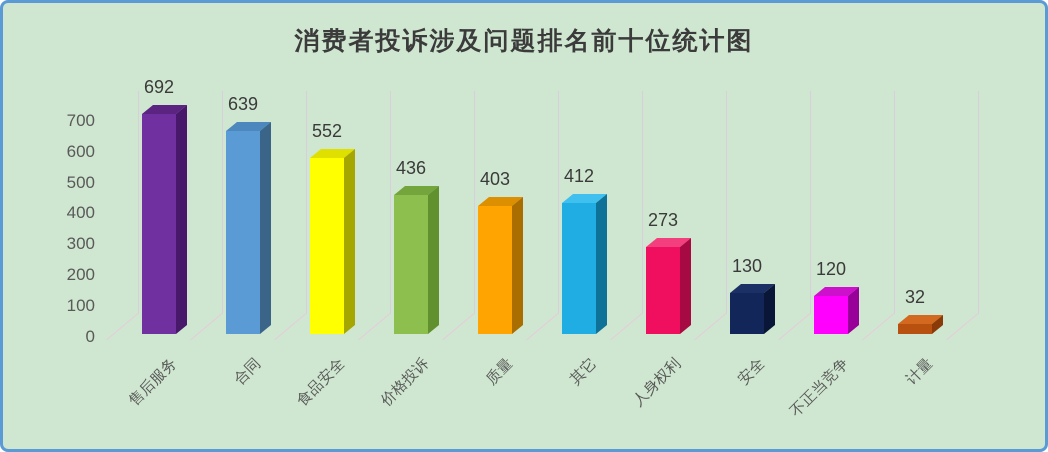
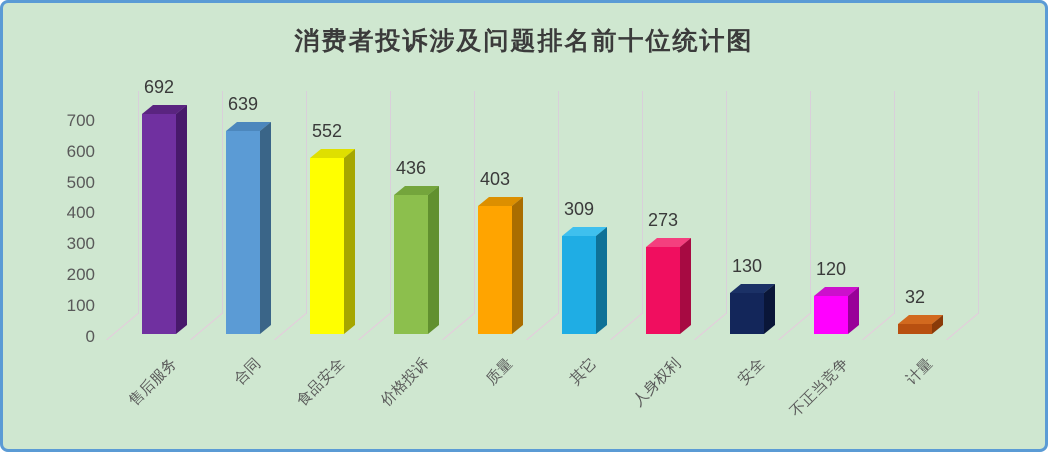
其它: 412 -> 309
